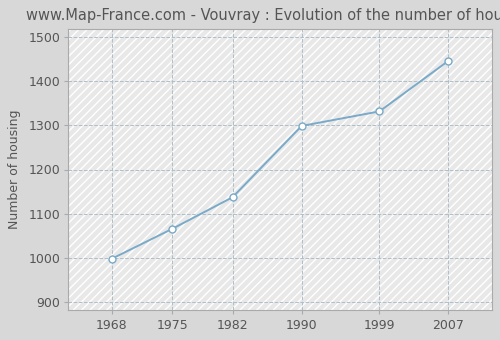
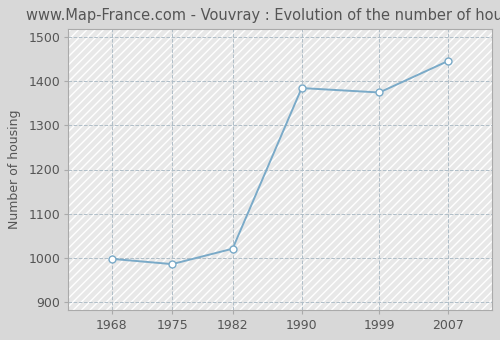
1975: 1065 -> 985
1982: 1137 -> 1020
1990: 1299 -> 1385
1999: 1332 -> 1375
